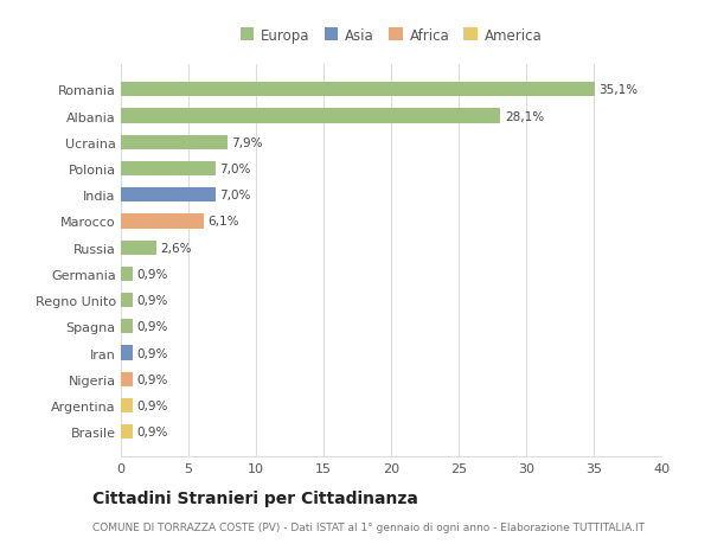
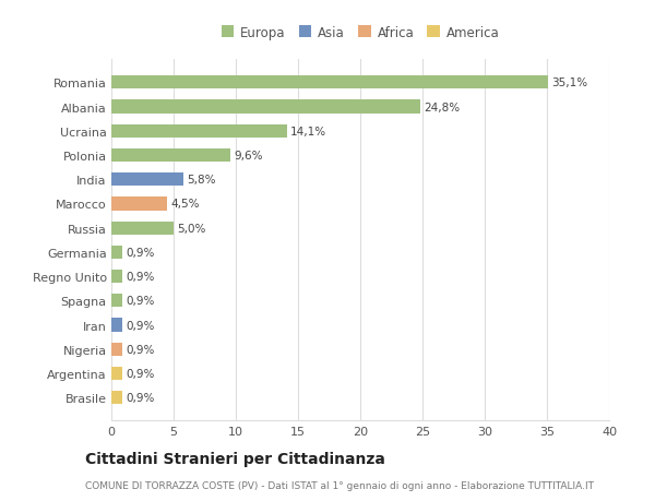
Albania: 28,1% -> 24,8%
Ucraina: 7,9% -> 14,1%
Polonia: 7,0% -> 9,6%
India: 7,0% -> 5,8%
Marocco: 6,1% -> 4,5%
Russia: 2,6% -> 5,0%
